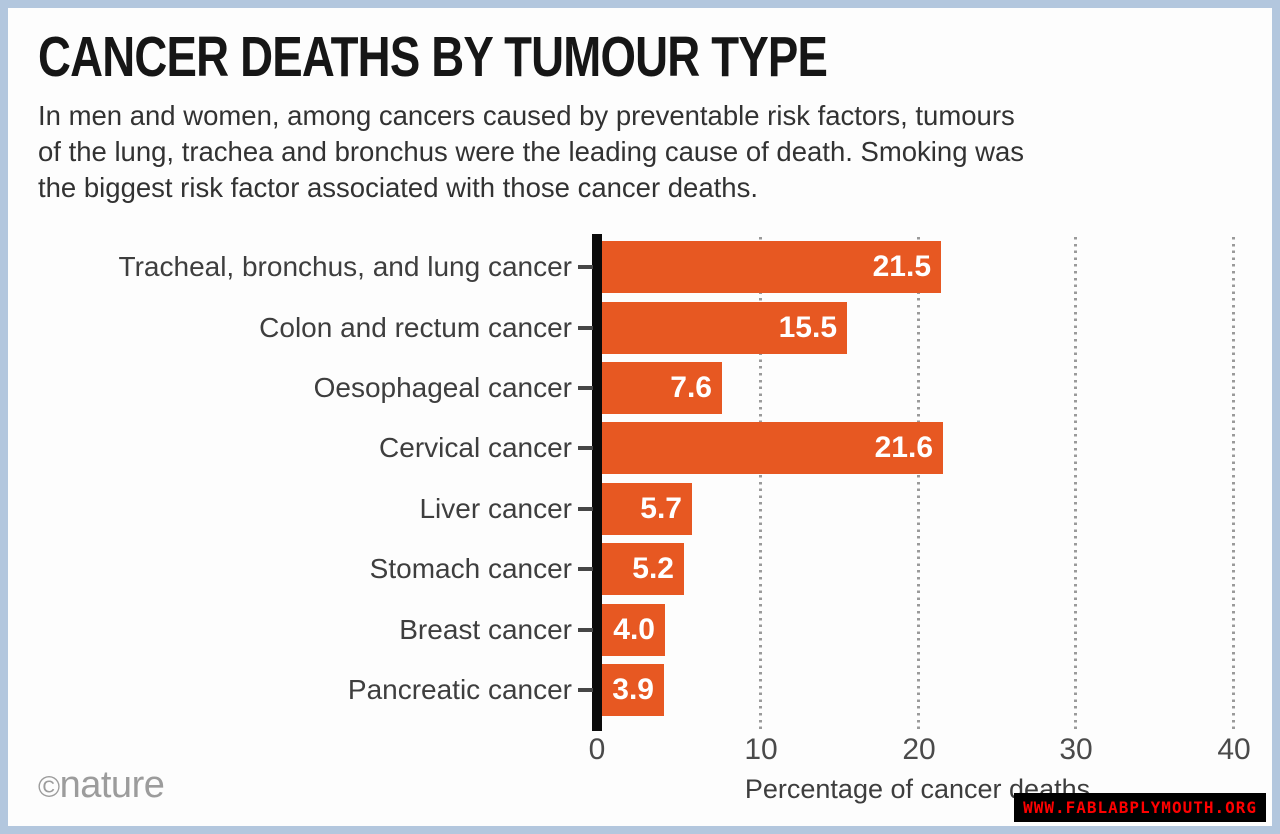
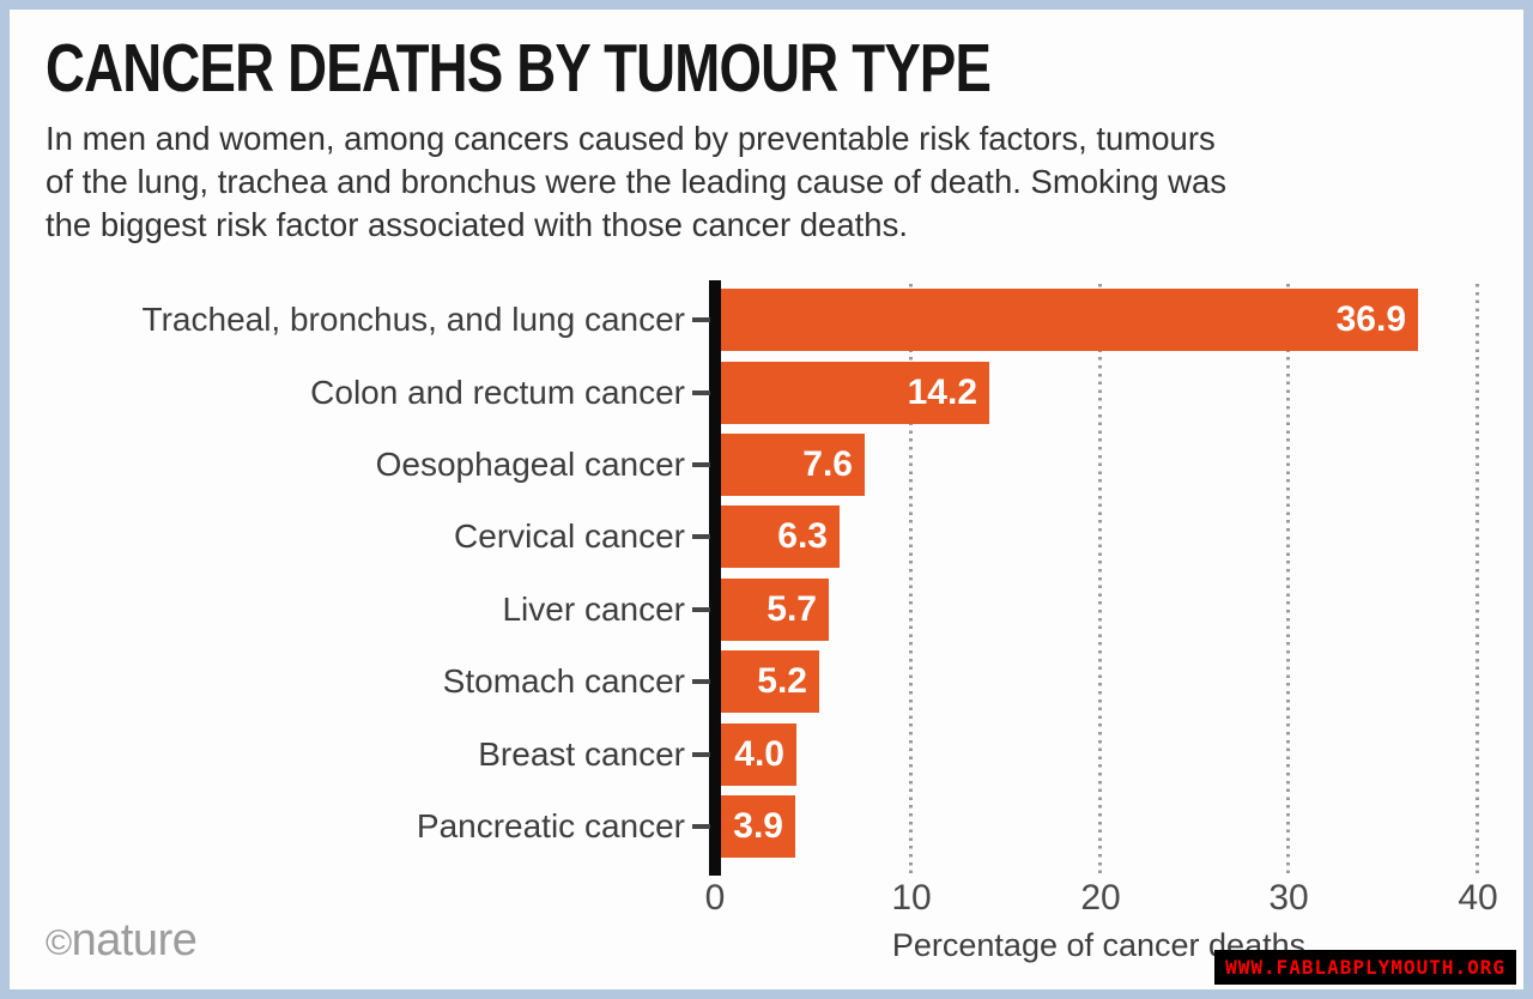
Tracheal, bronchus, and lung cancer: 21.5 -> 36.9
Colon and rectum cancer: 15.5 -> 14.2
Cervical cancer: 21.6 -> 6.3
